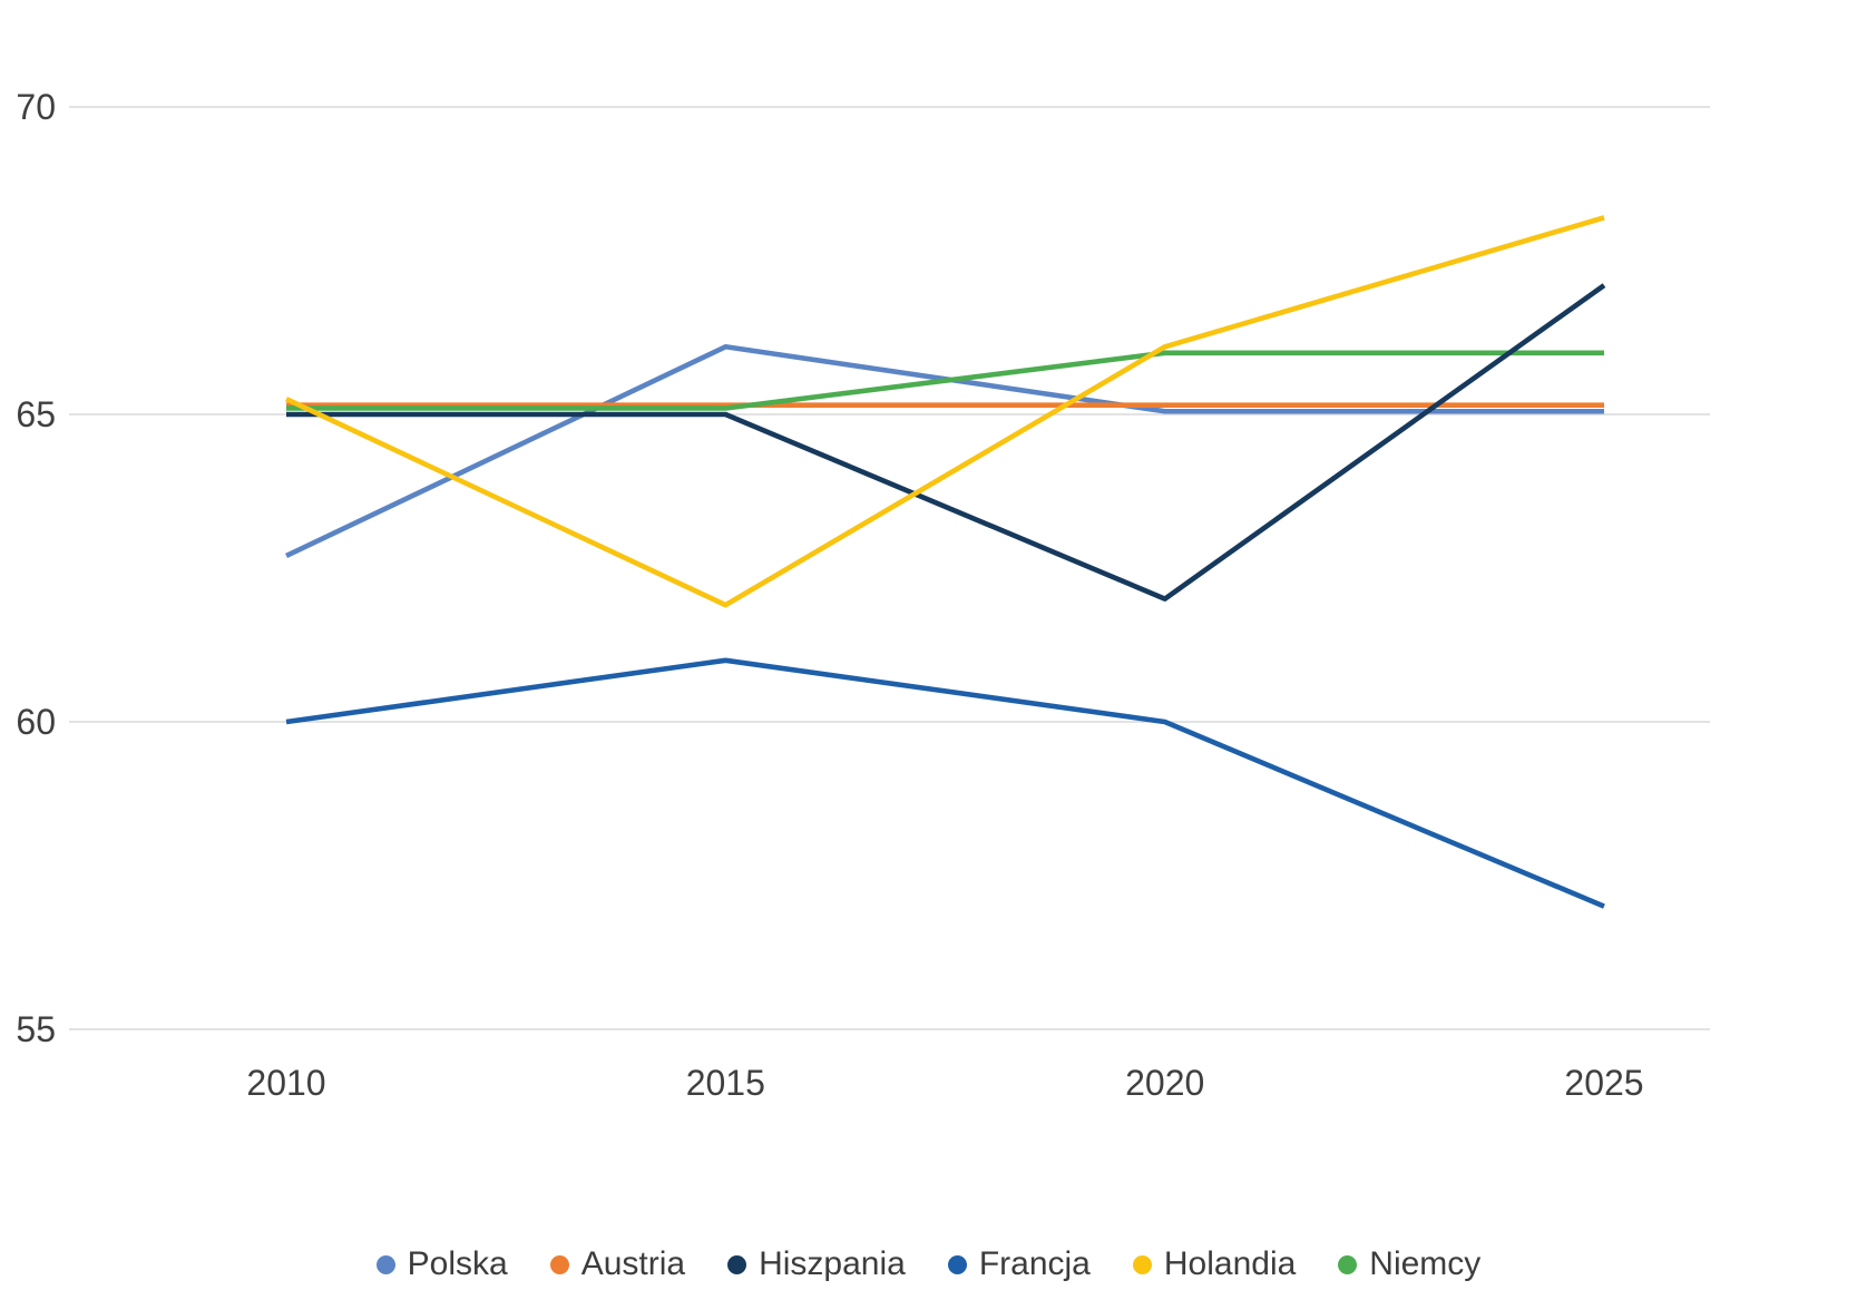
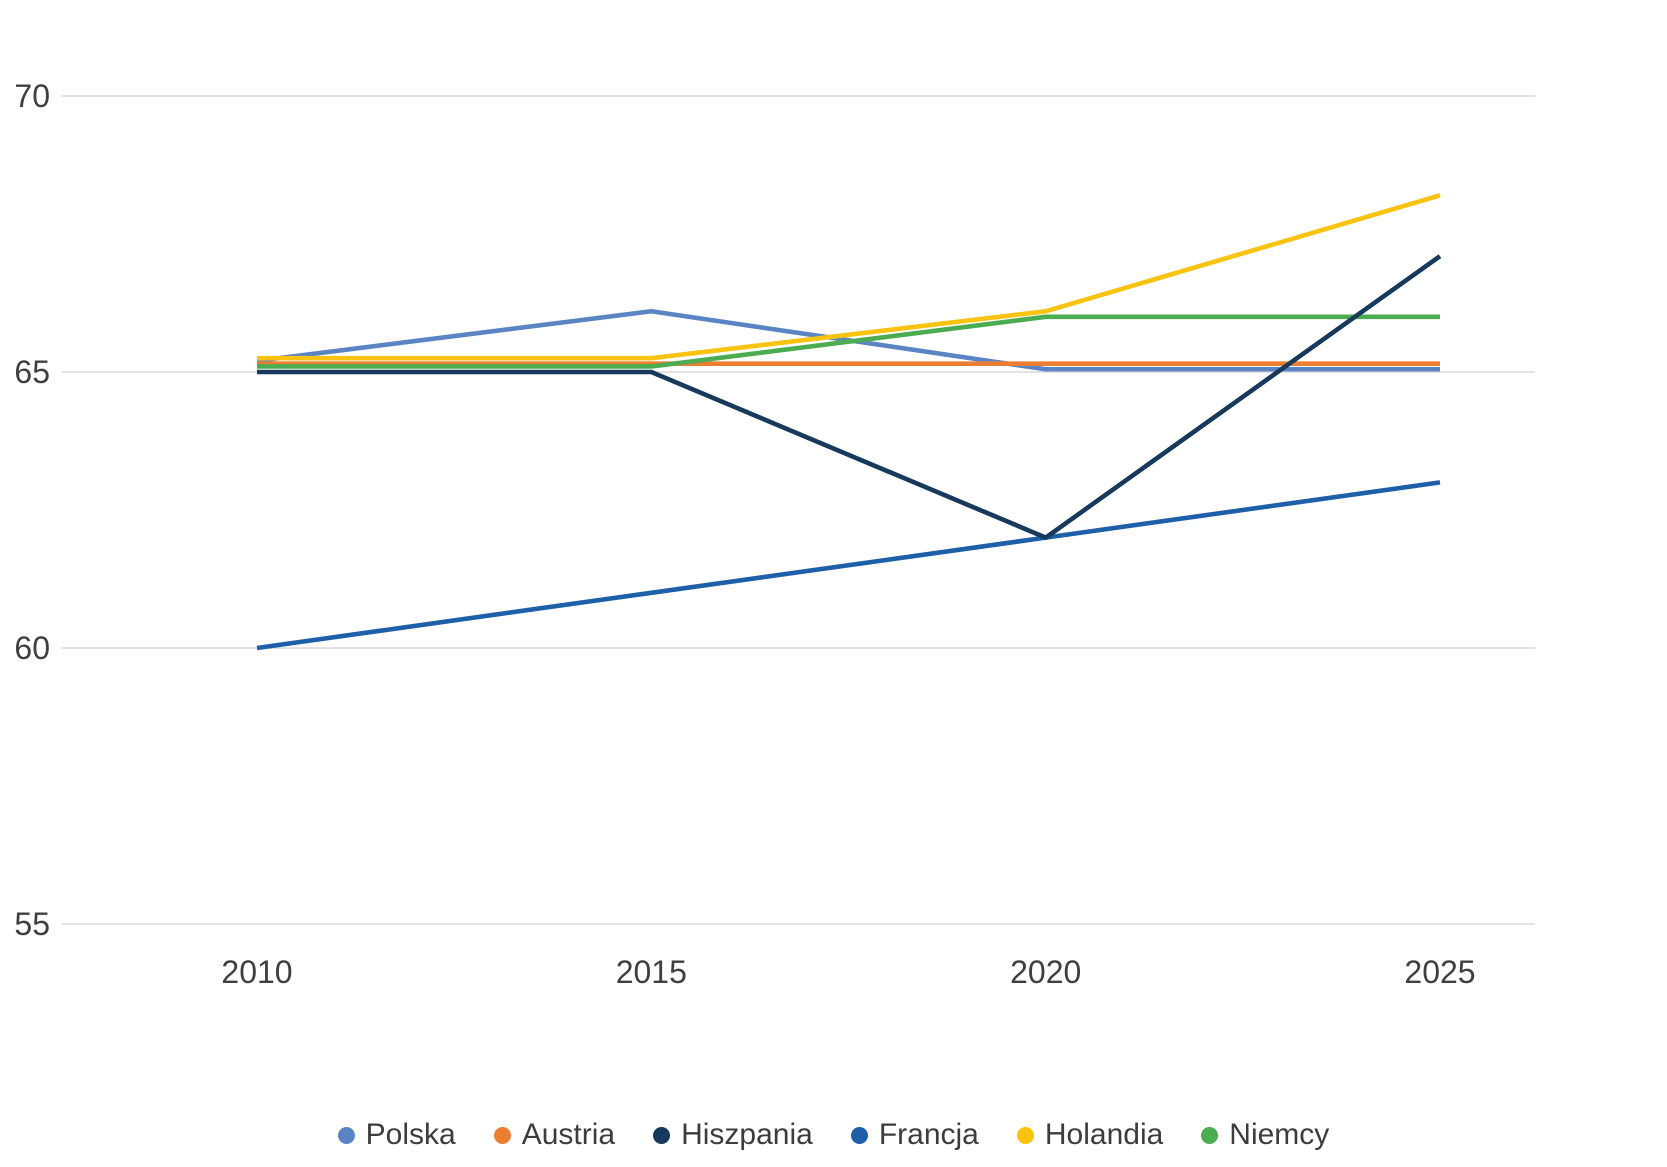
Polska/2010: 62.7 -> 65.2
Holandia/2015: 61.9 -> 65.2
Francja/2020: 60 -> 62
Francja/2025: 57 -> 63
